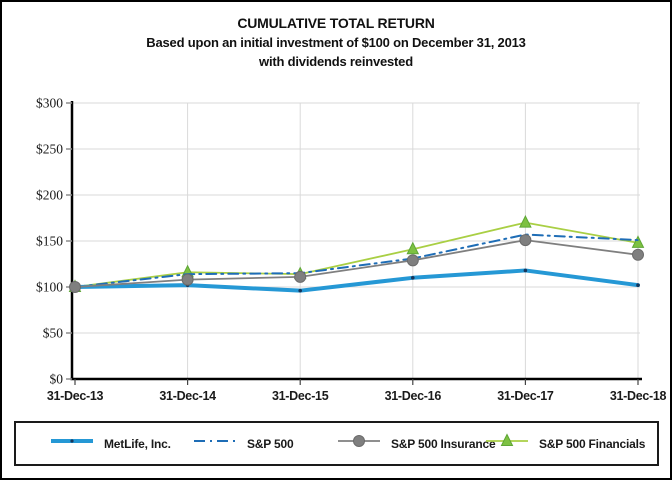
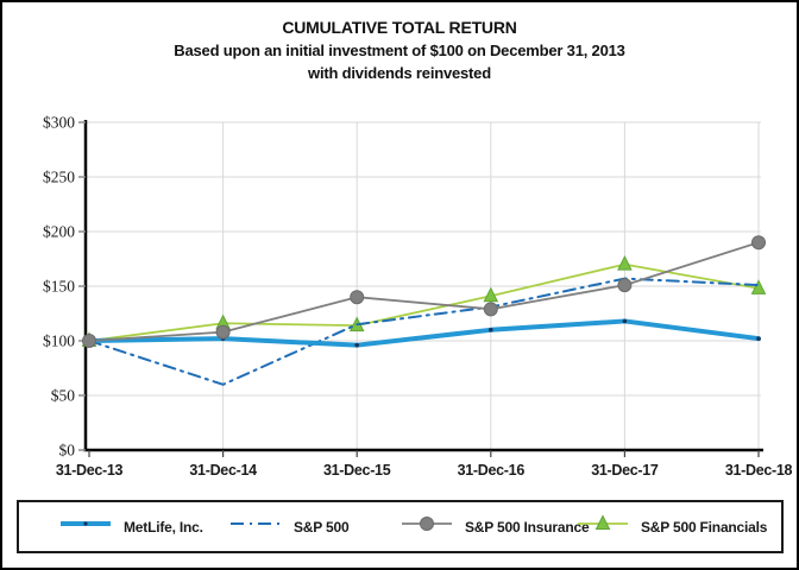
S&P 500/31-Dec-14: $110 -> $60
S&P 500 Insurance/31-Dec-15: $110 -> $140
S&P 500 Insurance/31-Dec-18: $140 -> $190
